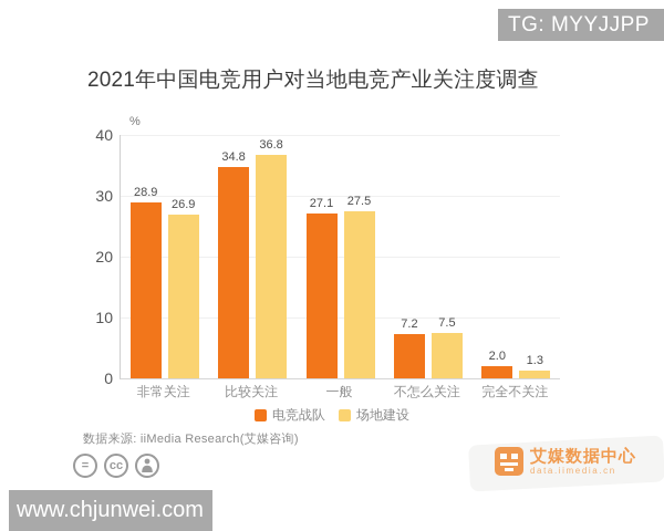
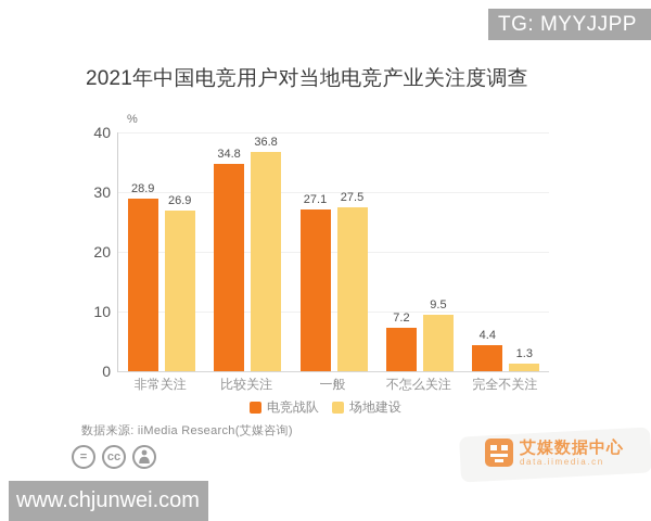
场地建设/不怎么关注: 7.5 -> 9.5
电竞战队/完全不关注: 2.0 -> 4.4
